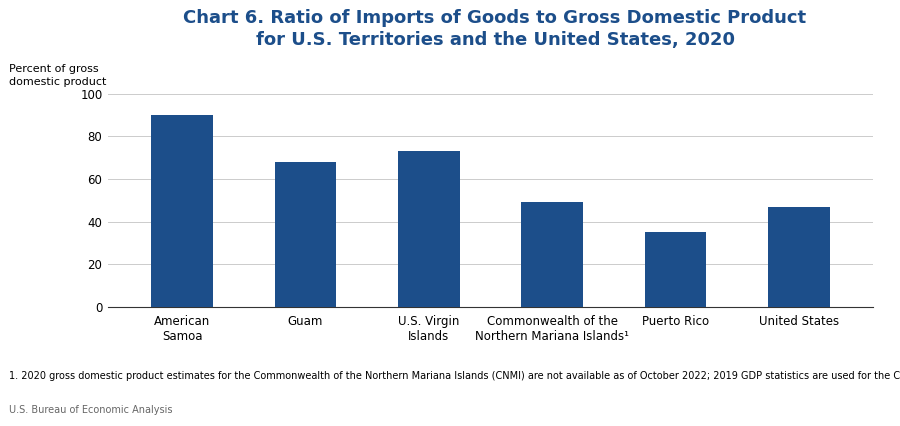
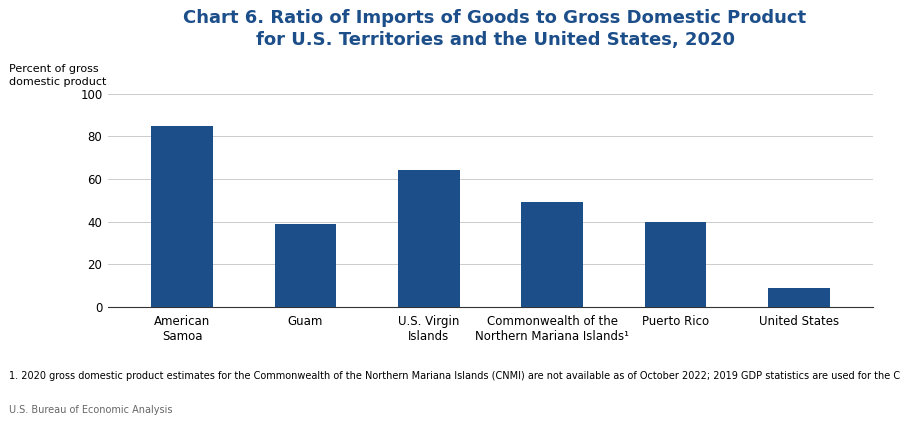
American Samoa: 90 -> 85
Guam: 68 -> 39
U.S. Virgin Islands: 73 -> 64
Puerto Rico: 35 -> 40
United States: 47 -> 9
